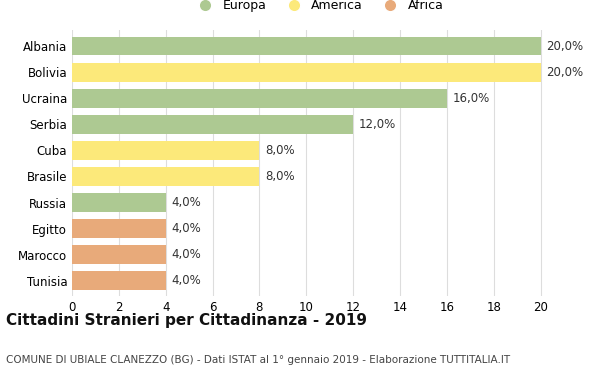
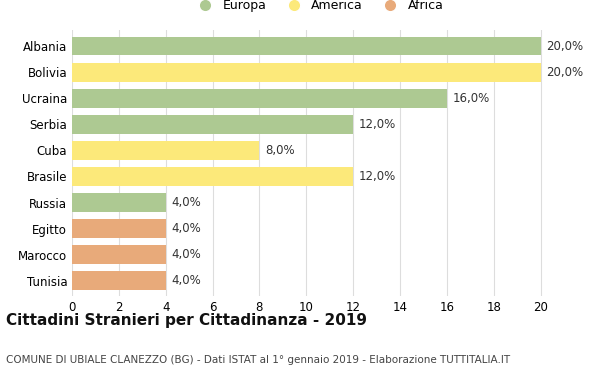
Brasile: 8,0% -> 12,0%
